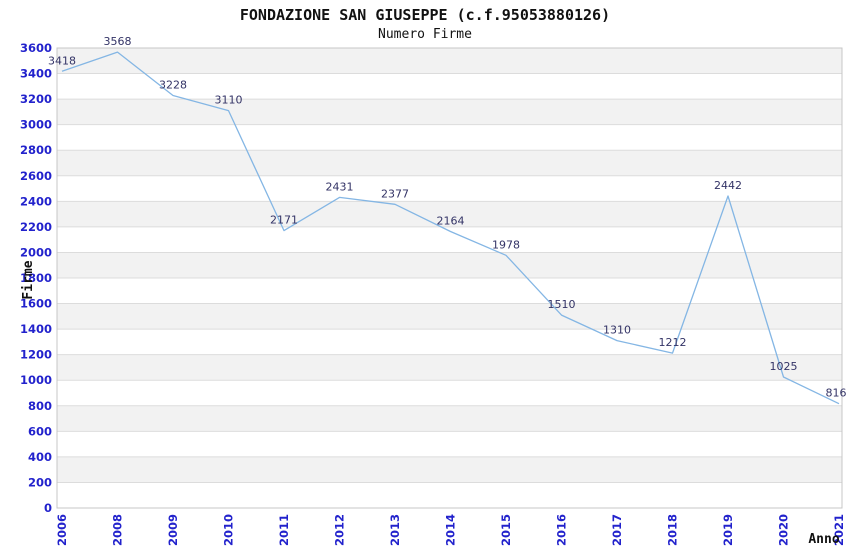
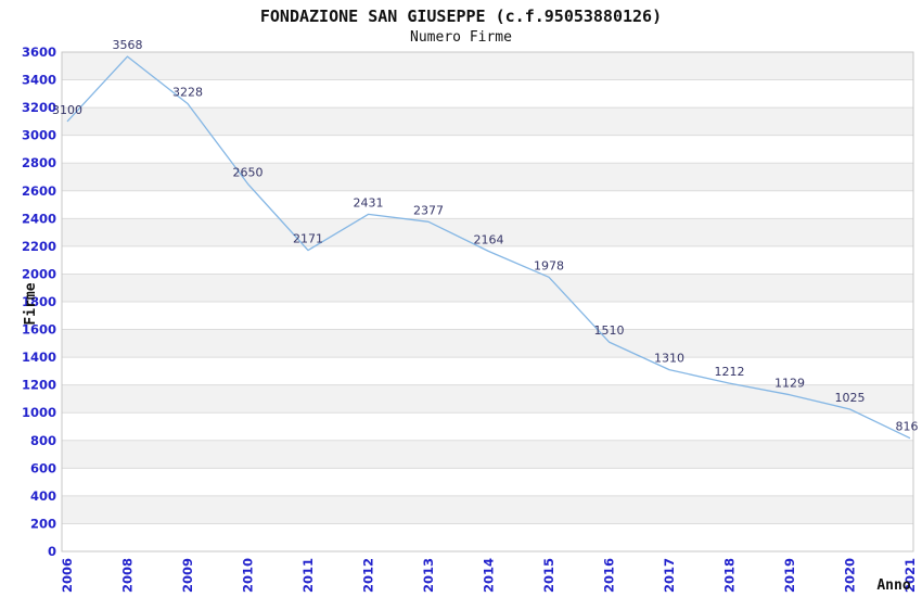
2006: 3418 -> 3100
2010: 3110 -> 2650
2019: 2442 -> 1129
